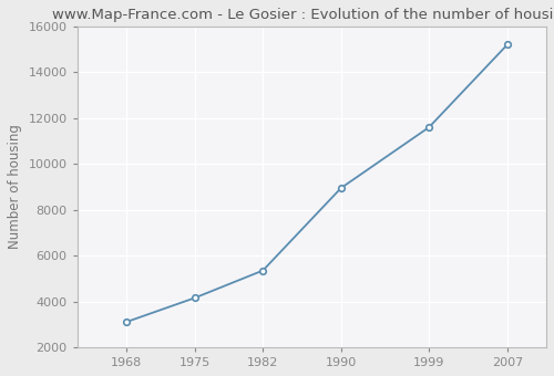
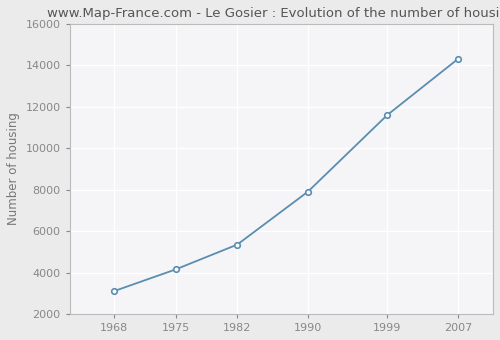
1990: 8950 -> 7900
2007: 15200 -> 14300
